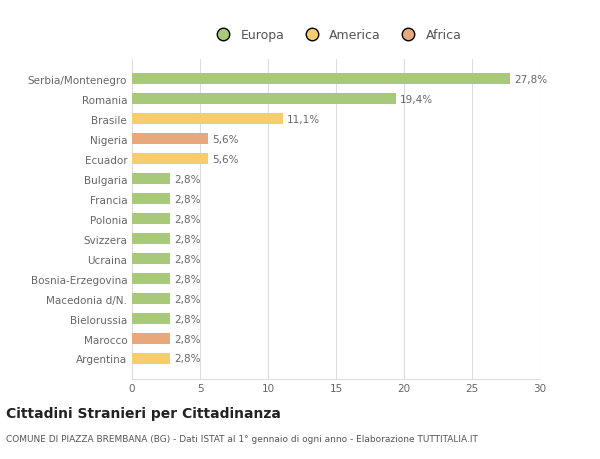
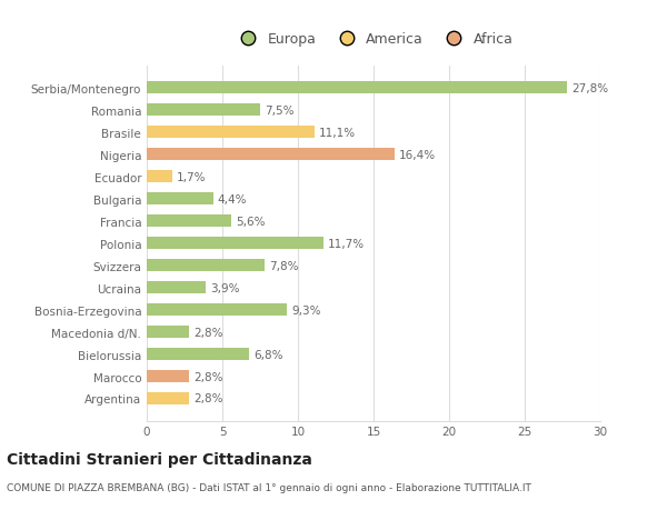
Romania: 19,4% -> 7,5%
Nigeria: 5,6% -> 16,4%
Ecuador: 5,6% -> 1,7%
Bulgaria: 2,8% -> 4,4%
Francia: 2,8% -> 5,6%
Polonia: 2,8% -> 11,7%
Svizzera: 2,8% -> 7,8%
Ucraina: 2,8% -> 3,9%
Bosnia-Erzegovina: 2,8% -> 9,3%
Bielorussia: 2,8% -> 6,8%
